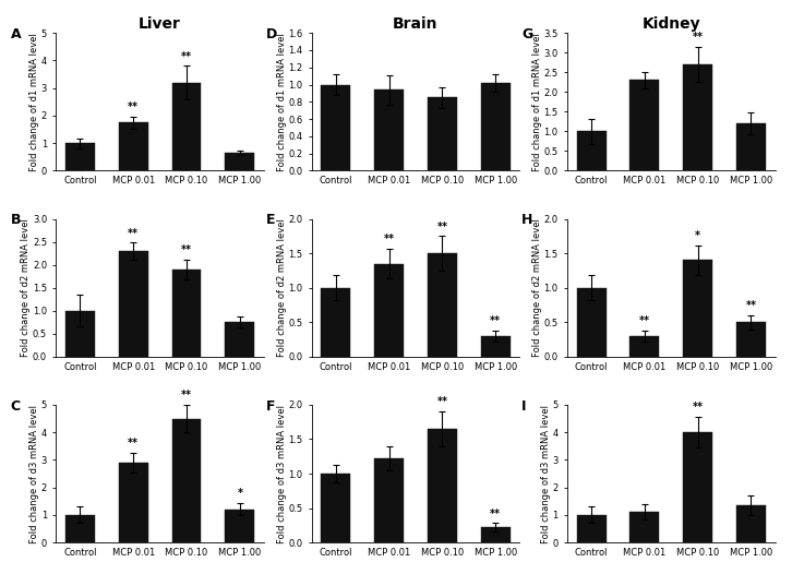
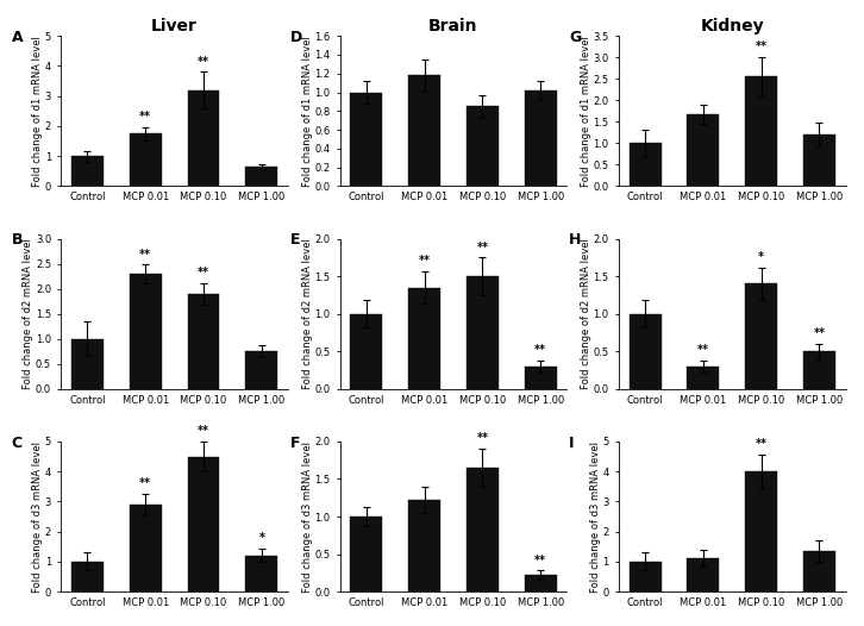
Brain/MCP 0.01: 0.94 -> 1.18
Kidney/MCP 0.01: 2.30 -> 1.68
Kidney/MCP 0.10: 2.70 -> 2.55
